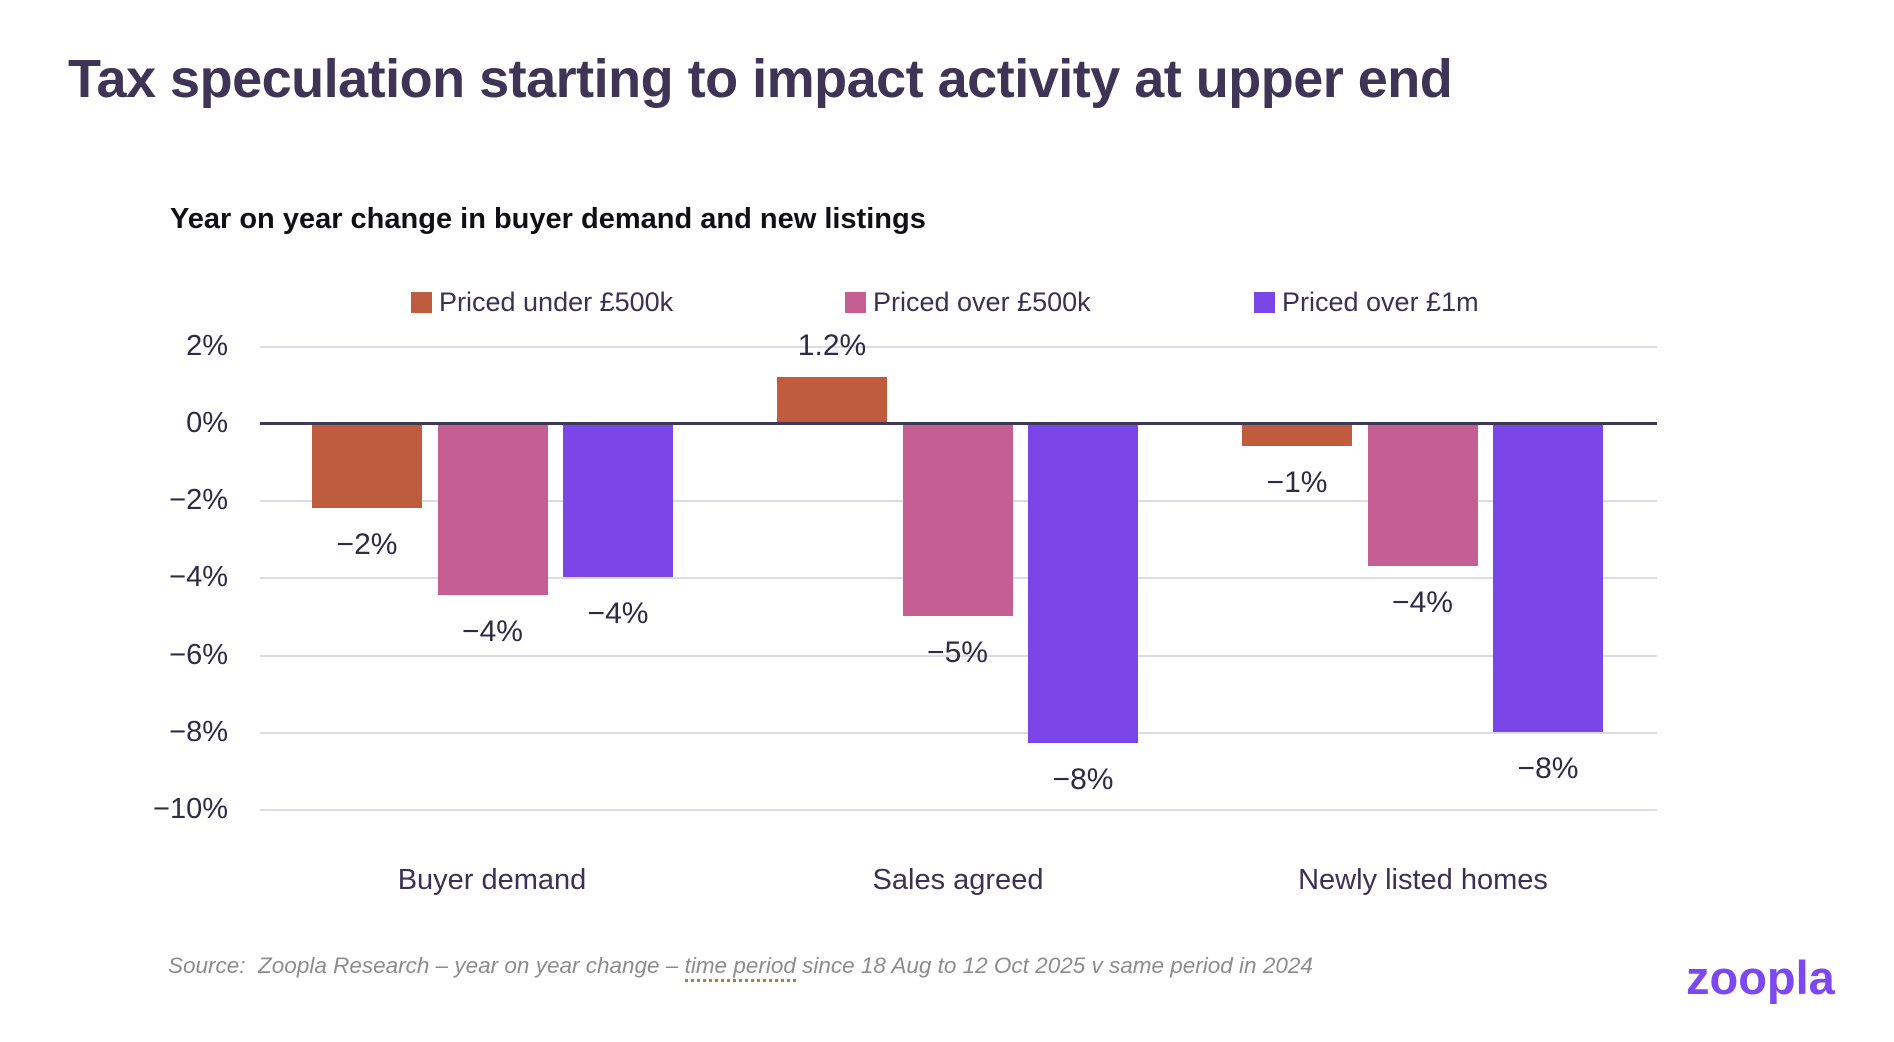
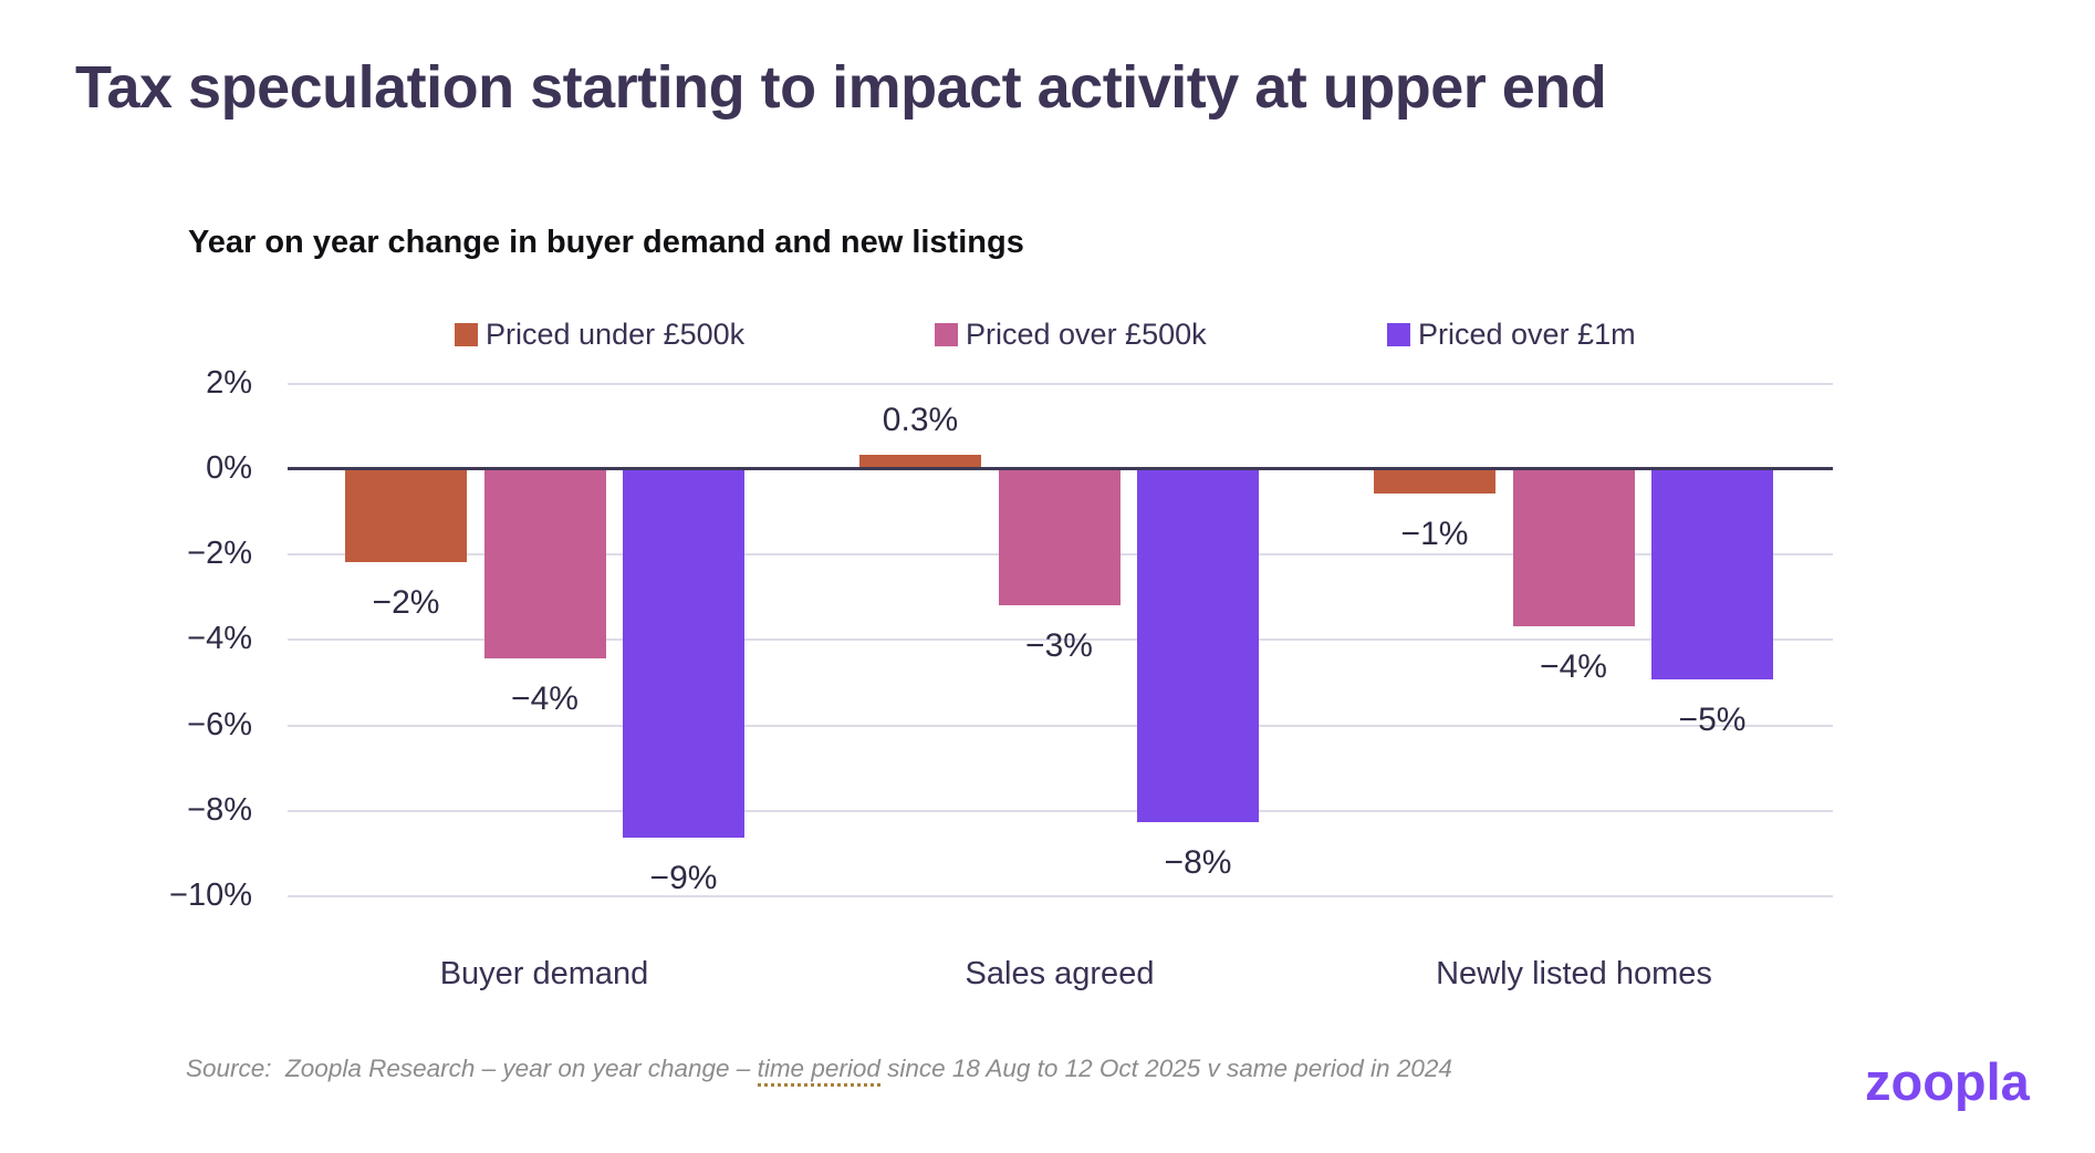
Priced over £1m/Buyer demand: −4% -> −9%
Priced under £500k/Sales agreed: 1.2% -> 0.3%
Priced over £500k/Sales agreed: −5% -> −3%
Priced over £1m/Newly listed homes: −8% -> −5%
